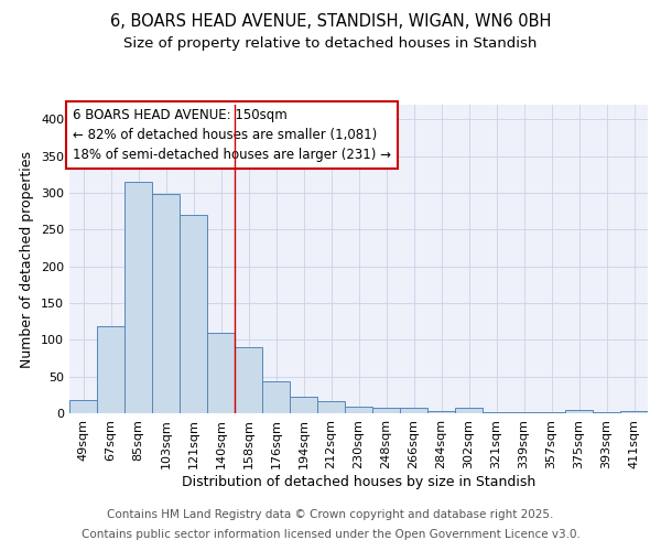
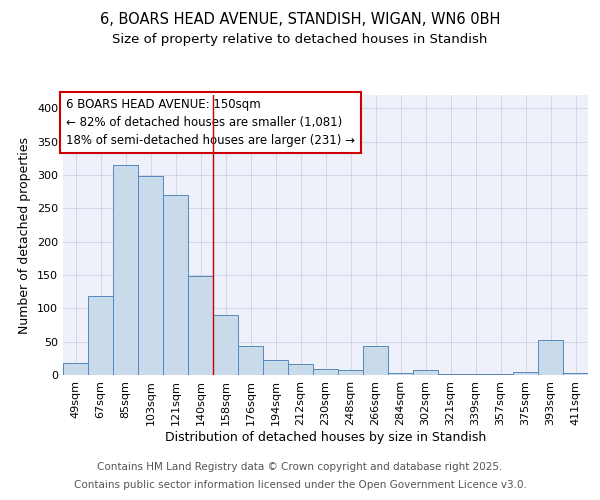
140sqm: 109 -> 148
266sqm: 7 -> 44
393sqm: 1 -> 52
